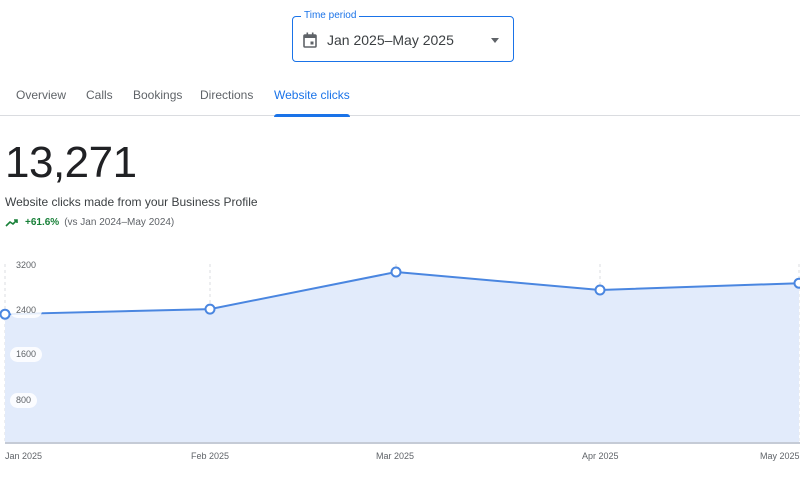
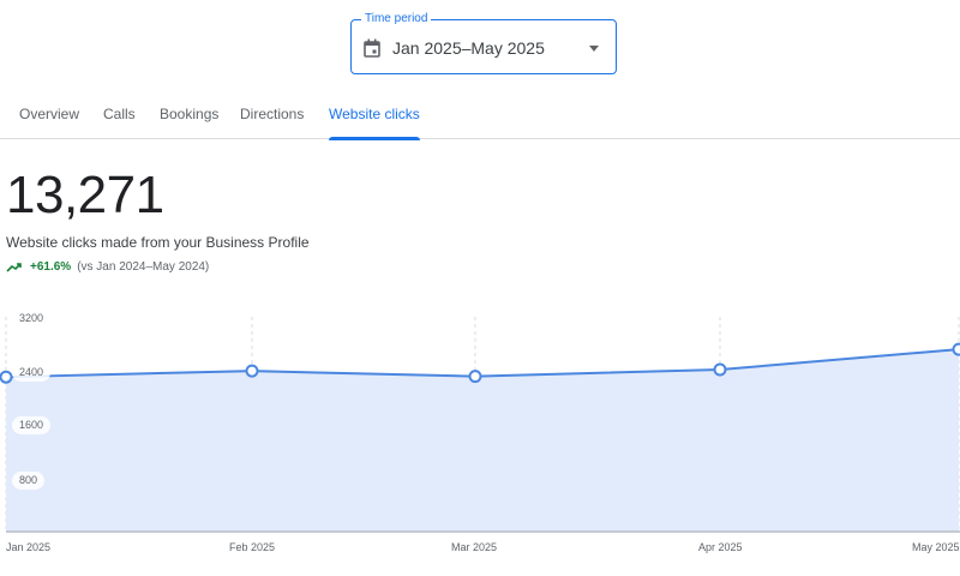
Mar 2025: 3000 -> 2300
Apr 2025: 2700 -> 2400
May 2025: 2800 -> 2700
